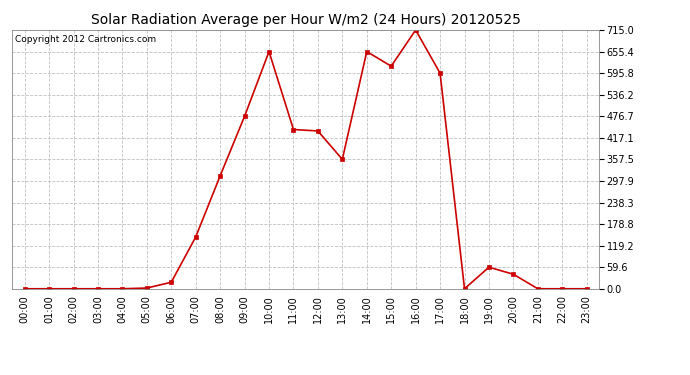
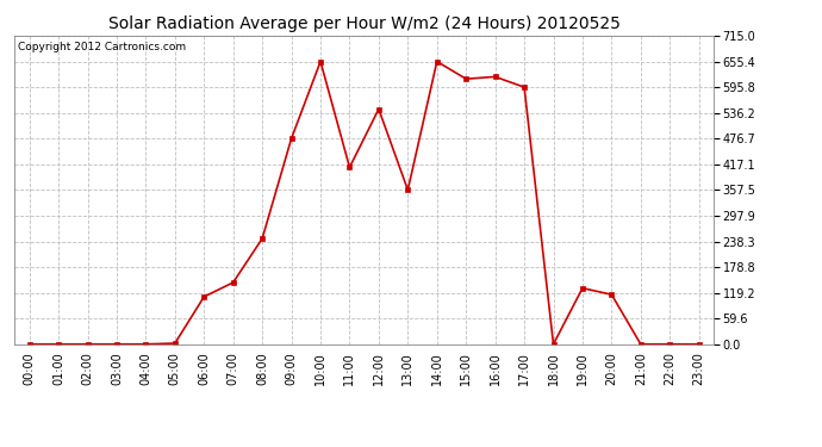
06:00: 18 -> 110
08:00: 312 -> 245
11:00: 440 -> 410
12:00: 436 -> 545
16:00: 715 -> 620
19:00: 60 -> 130
20:00: 40 -> 115
